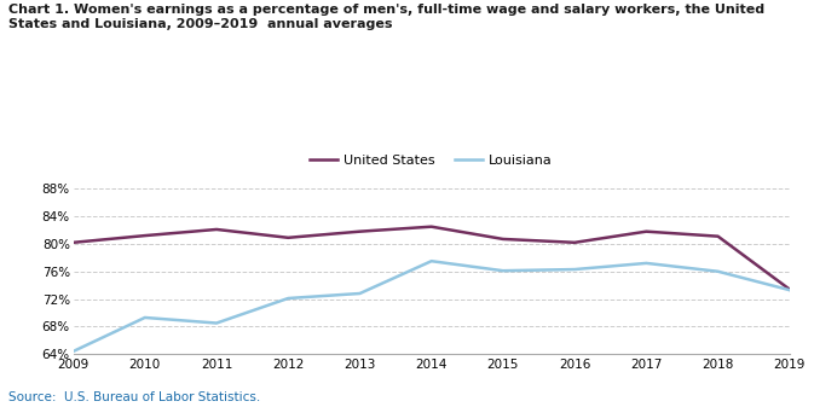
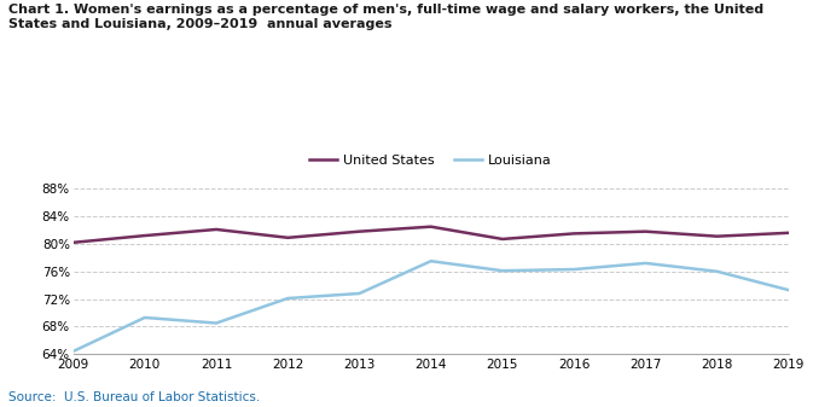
United States/2016: 80.2% -> 81.5%
United States/2019: 73.4% -> 81.6%
